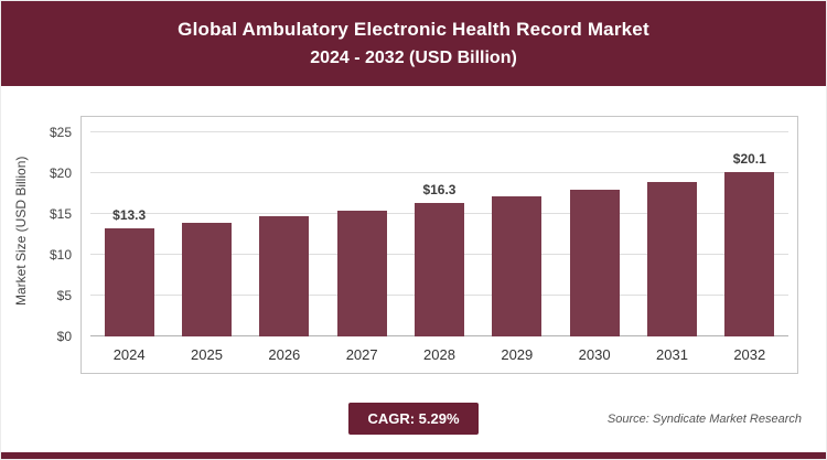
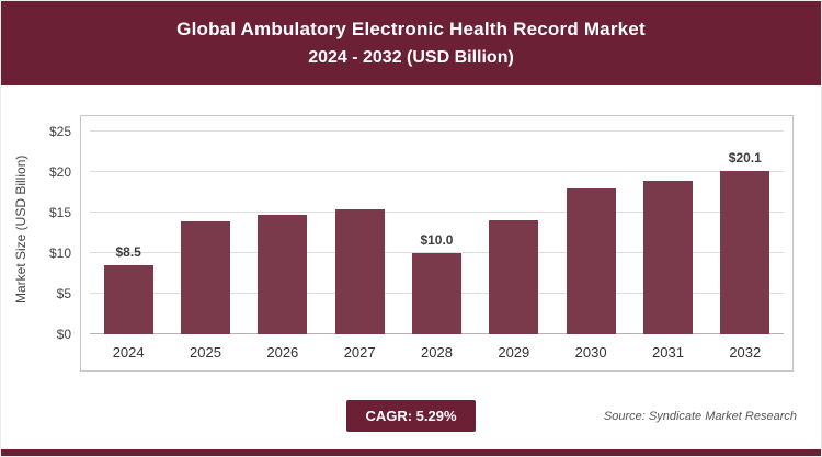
2024: $13.3 -> $8.5
2028: $16.3 -> $10.0
2029: $17 -> $14
